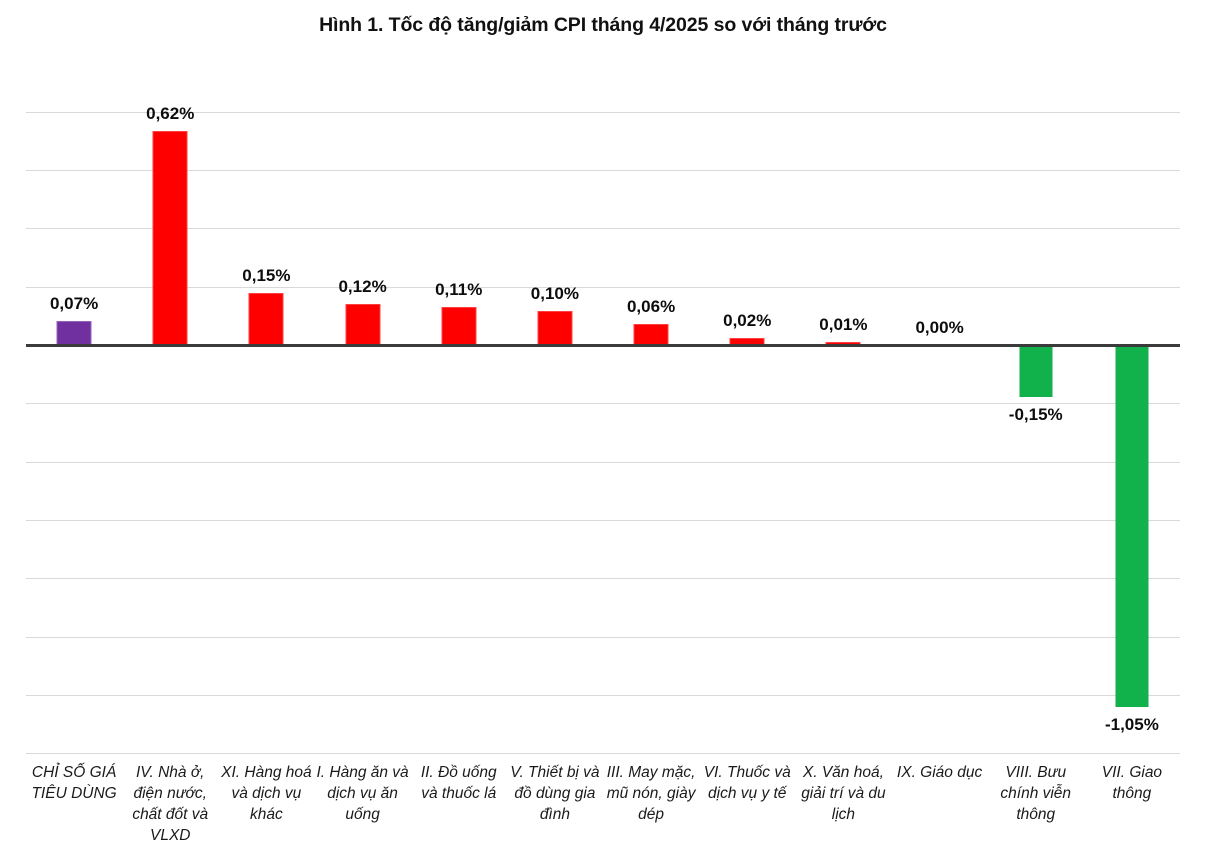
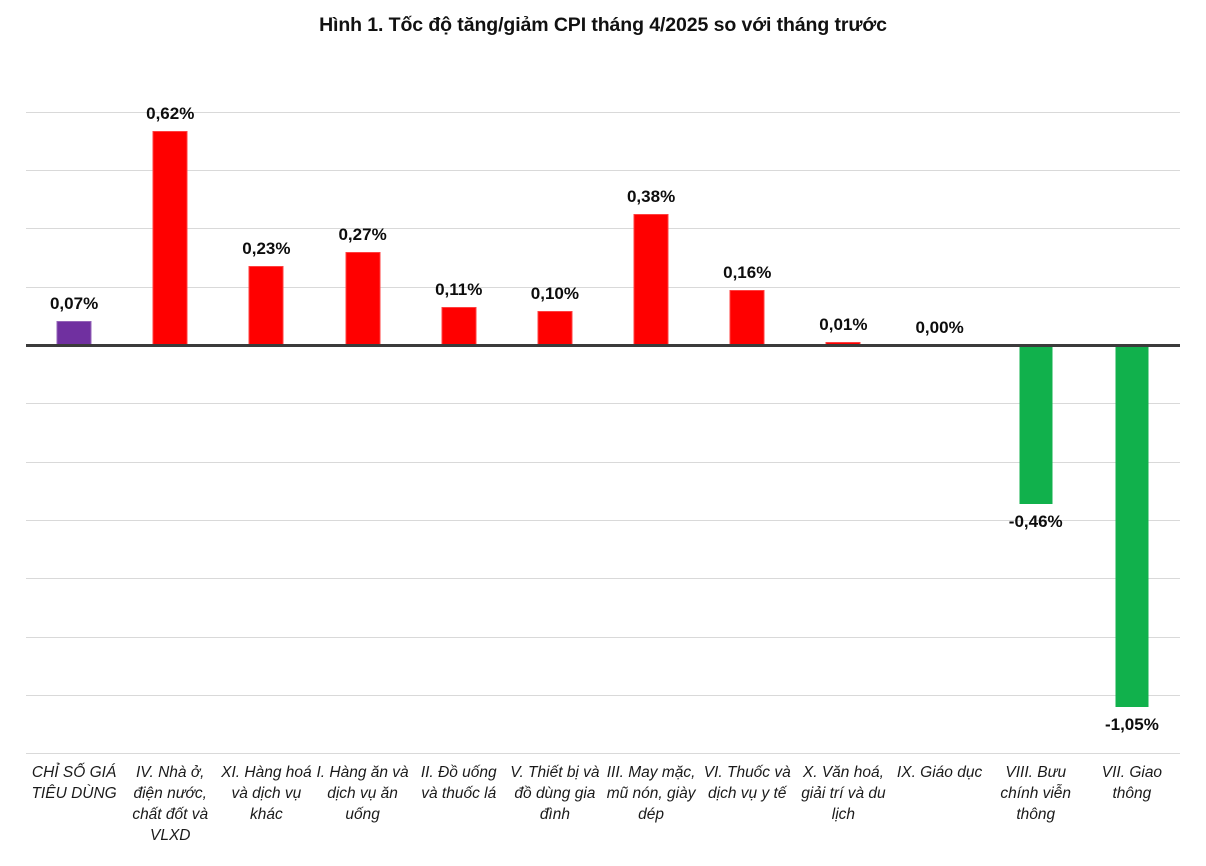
XI. Hàng hoá và dịch vụ khác: 0,15% -> 0,23%
I. Hàng ăn và dịch vụ ăn uống: 0,12% -> 0,27%
III. May mặc, mũ nón, giày dép: 0,06% -> 0,38%
VI. Thuốc và dịch vụ y tế: 0,02% -> 0,16%
VIII. Bưu chính viễn thông: -0,15% -> -0,46%
